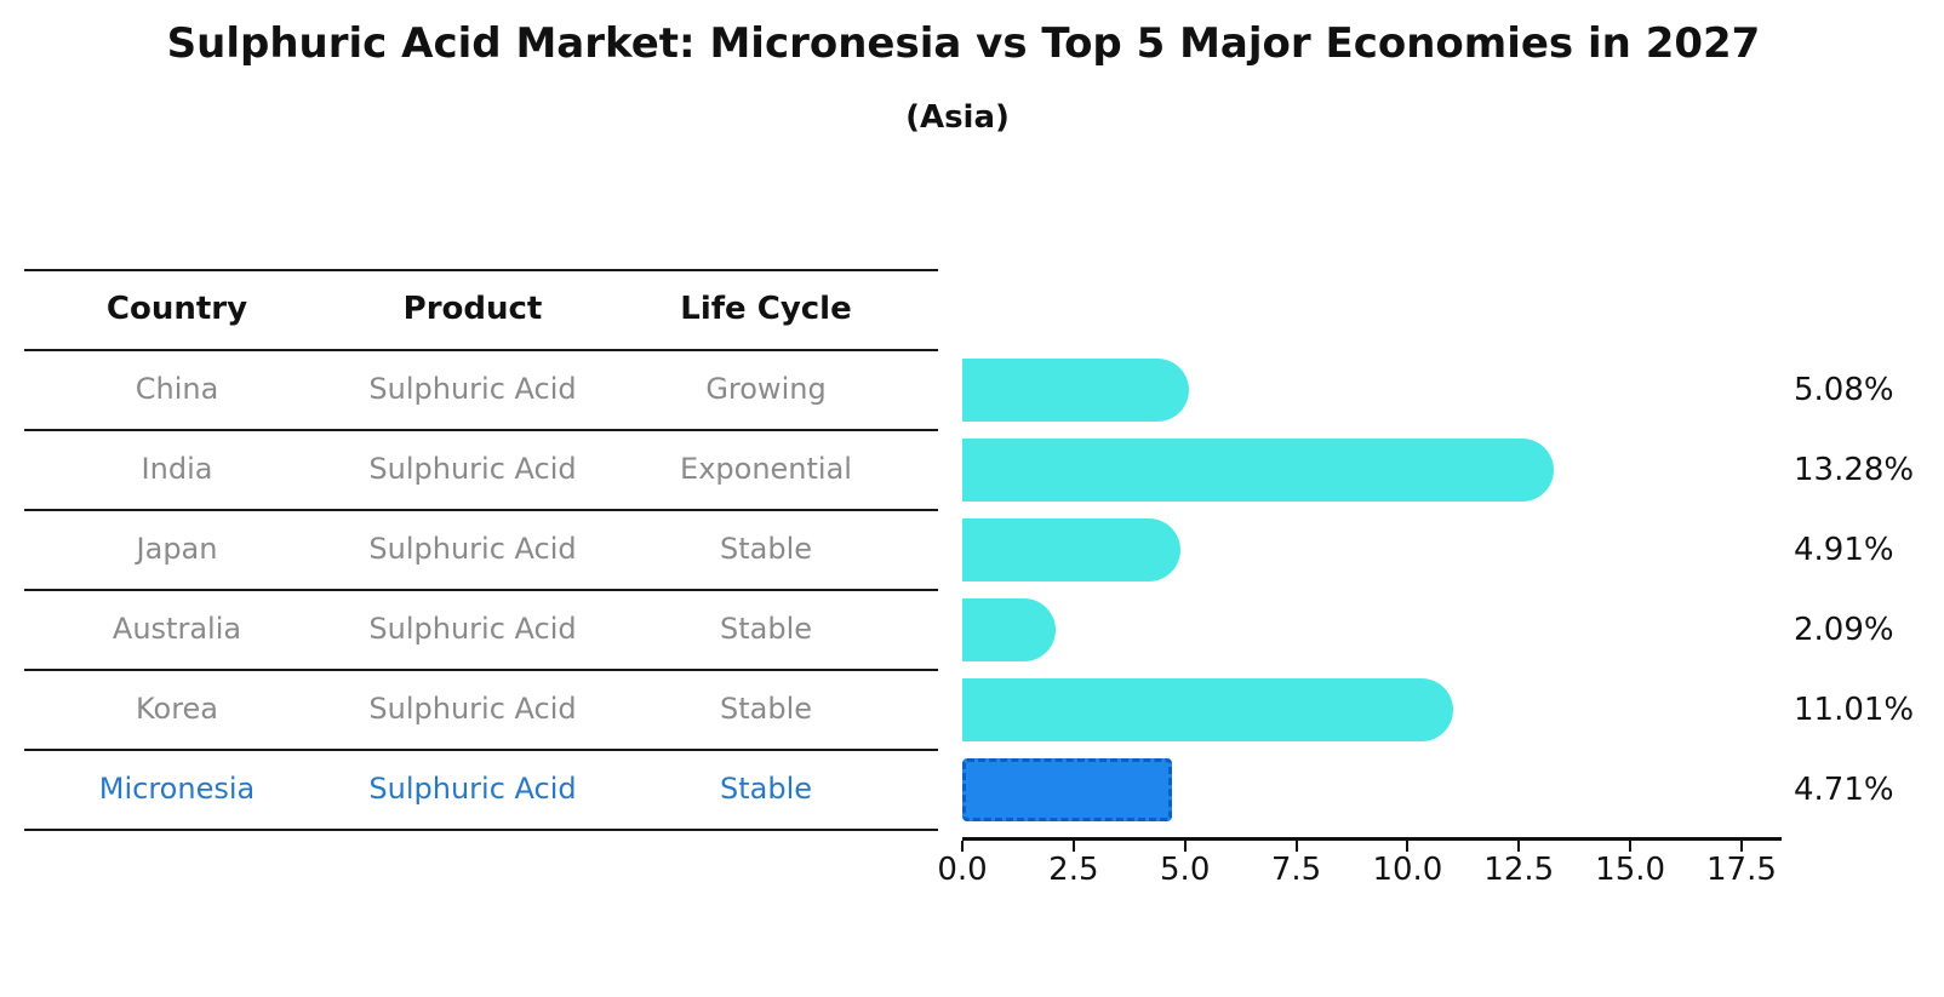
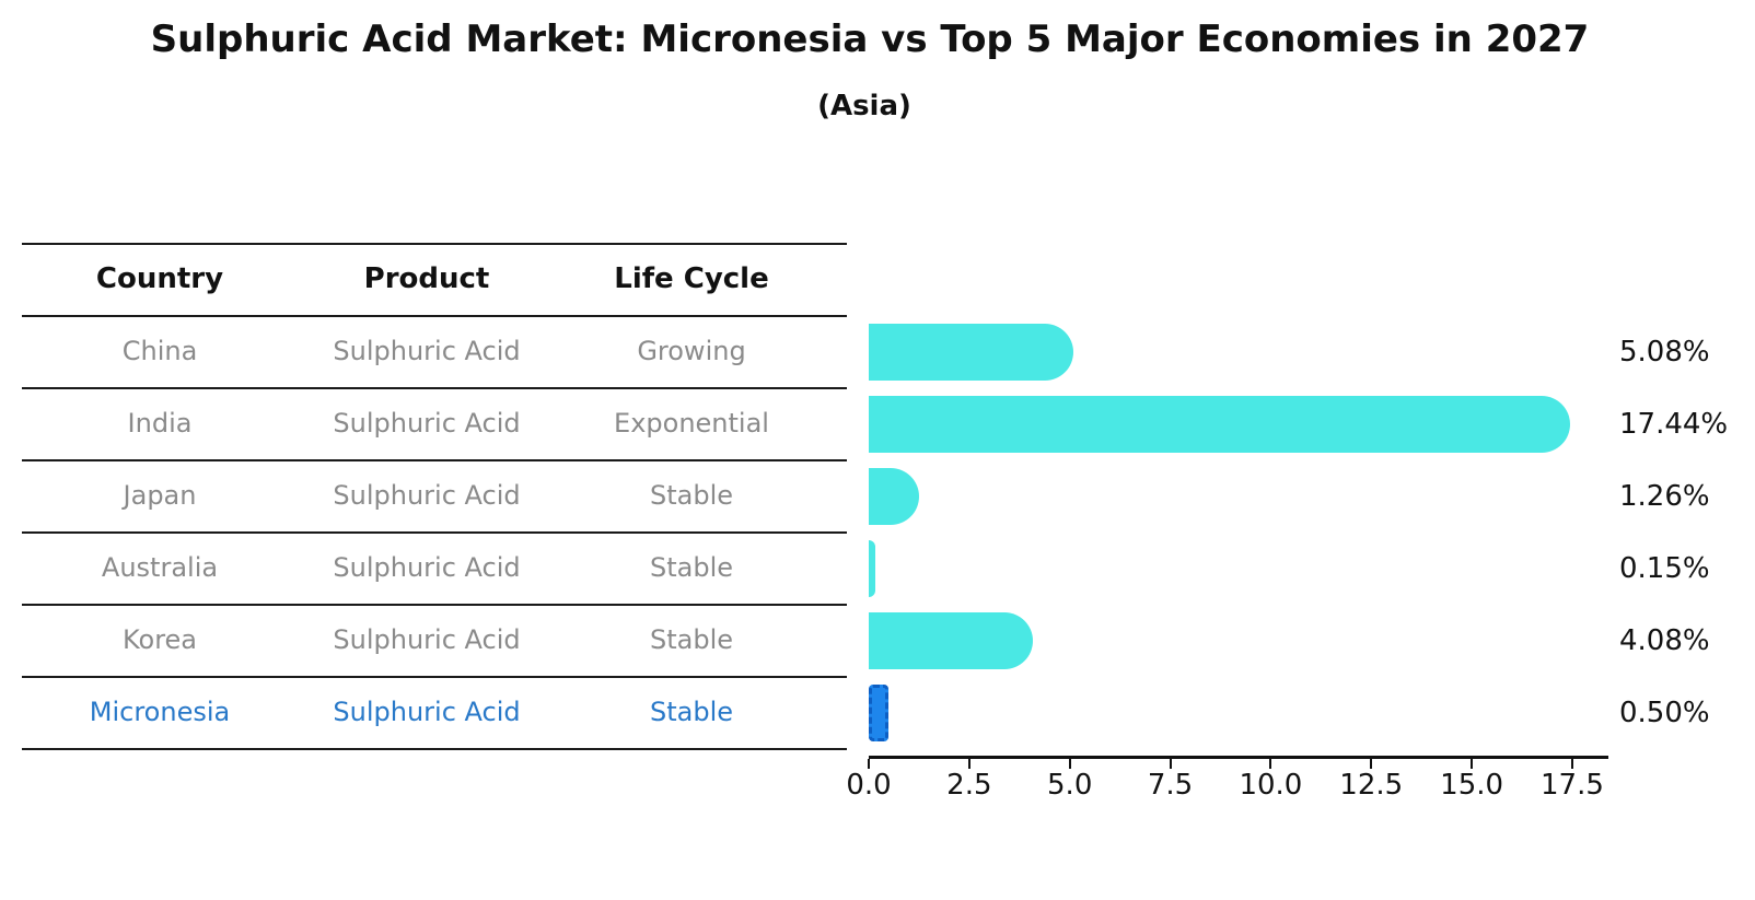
India: 13.28% -> 17.44%
Japan: 4.91% -> 1.26%
Australia: 2.09% -> 0.15%
Korea: 11.01% -> 4.08%
Micronesia: 4.71% -> 0.50%
